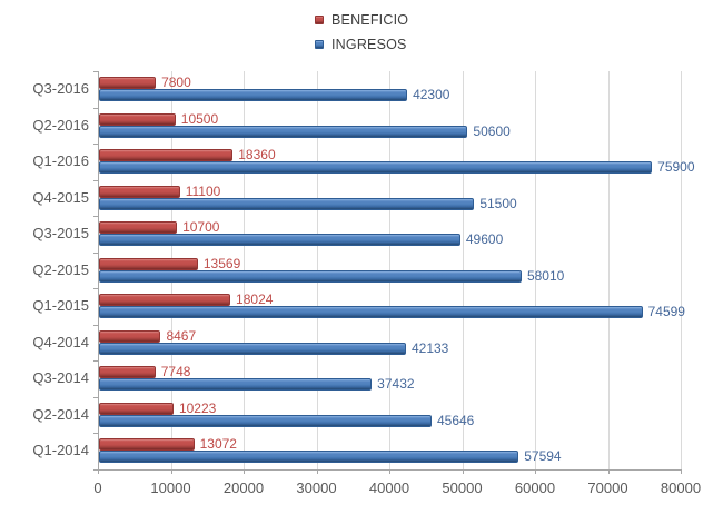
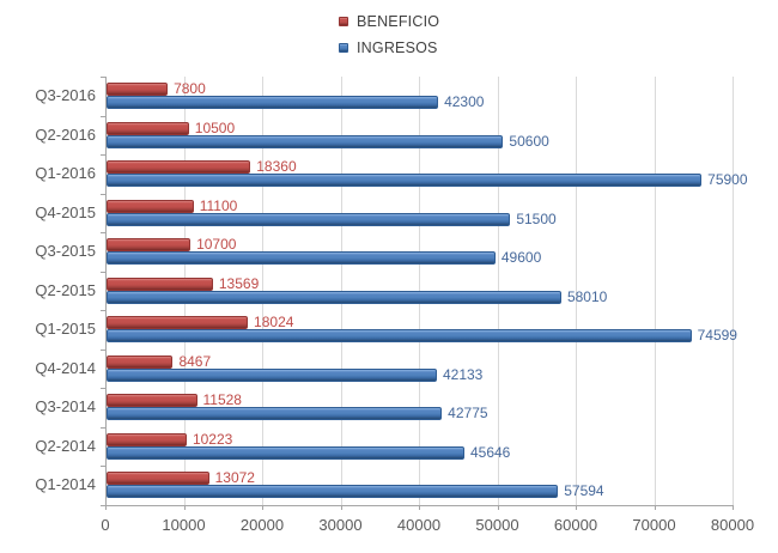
BENEFICIO/Q3-2014: 7748 -> 11528
INGRESOS/Q3-2014: 37432 -> 42775
